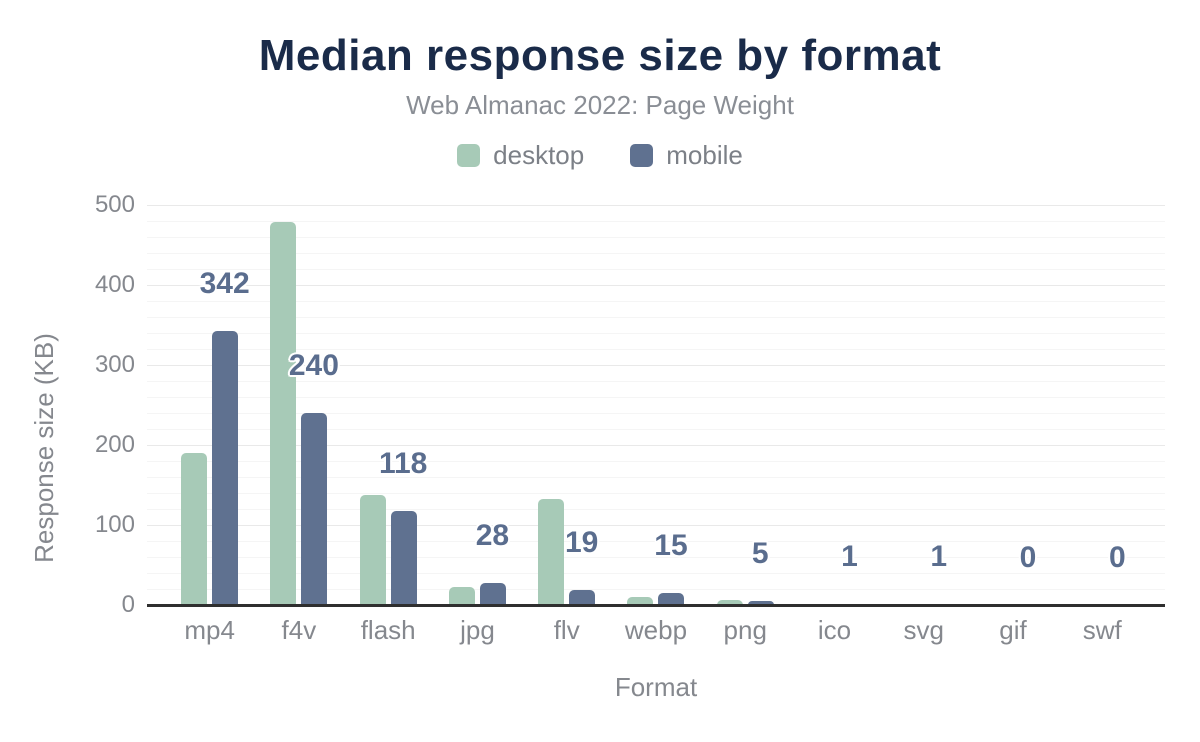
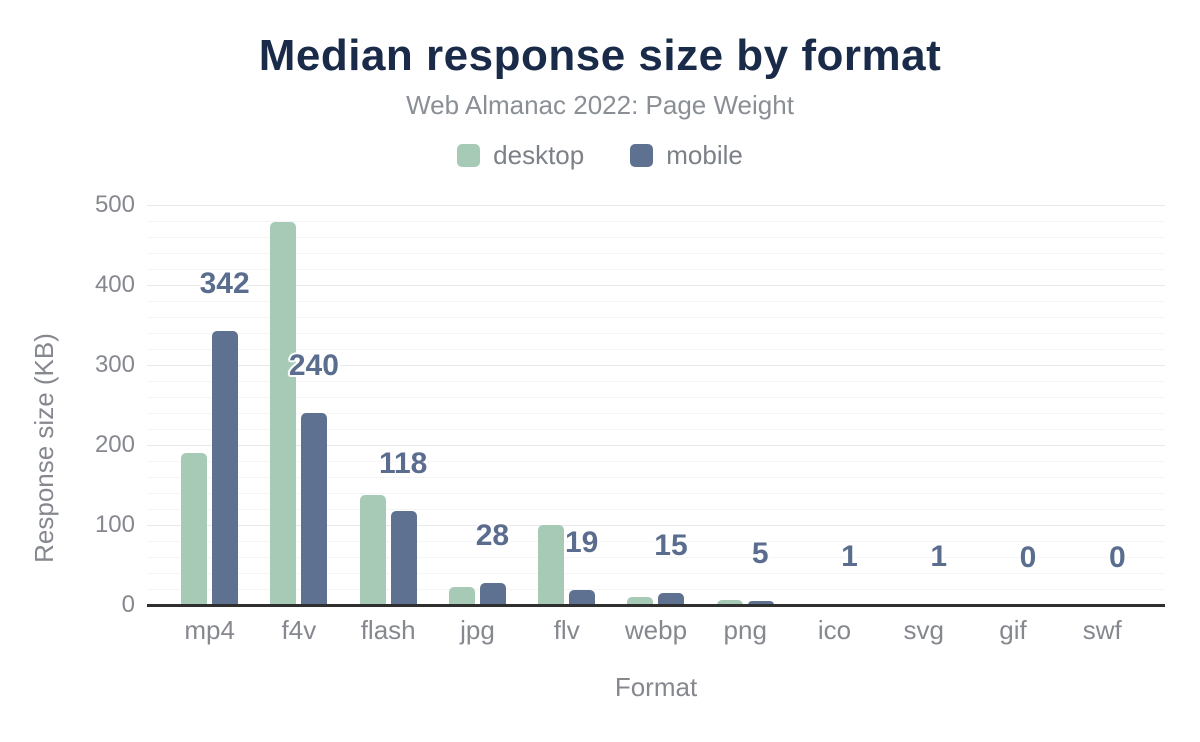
desktop/flv: 130 -> 100
